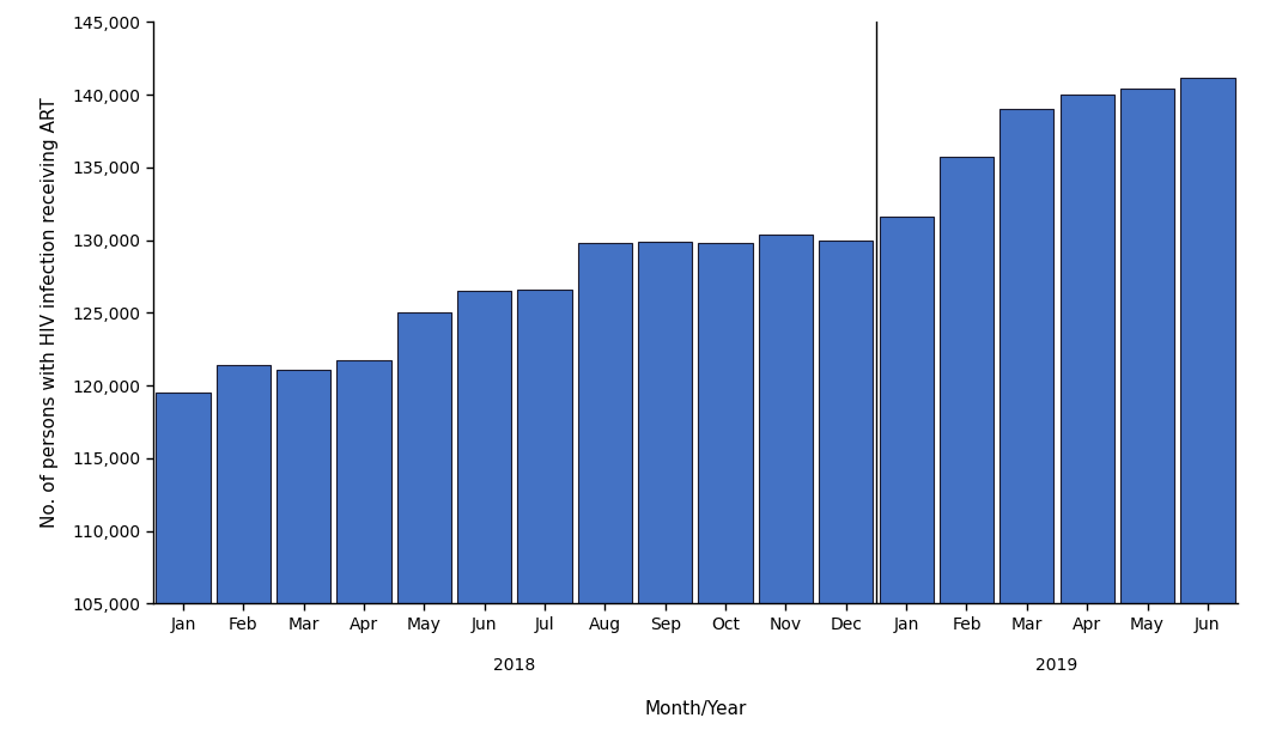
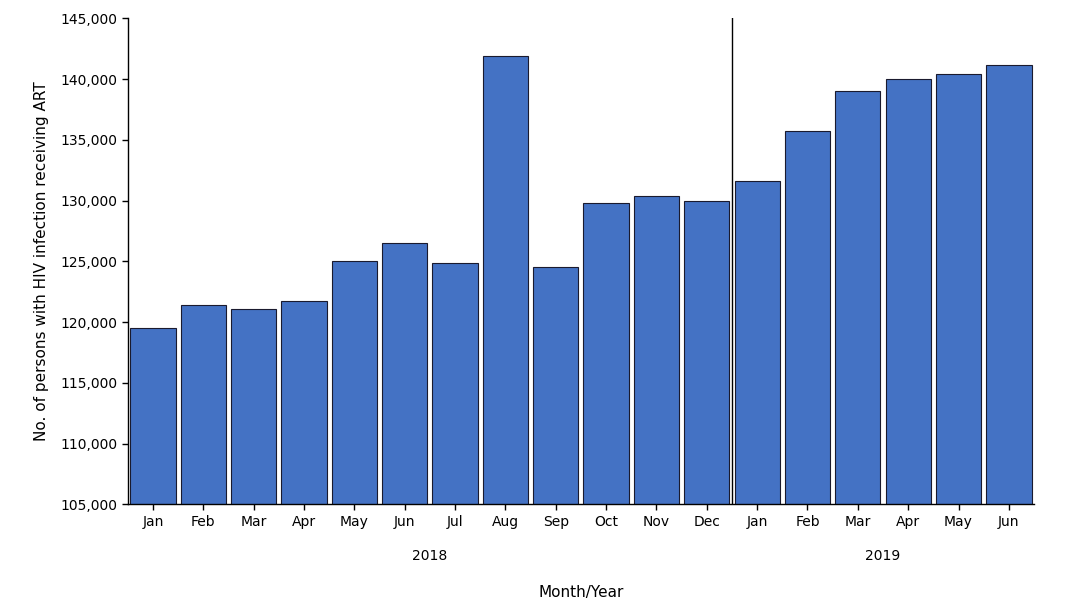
Jul: 126,600 -> 124,900
Aug: 129,800 -> 141,900
Sep: 129,900 -> 124,500
